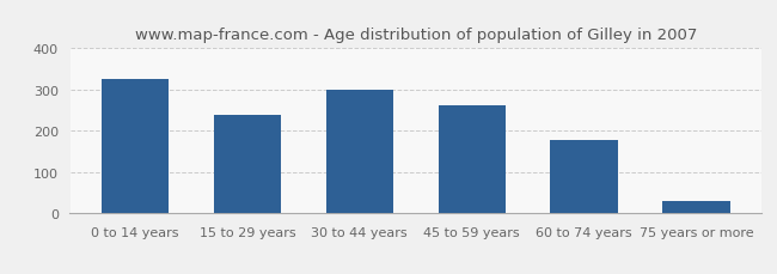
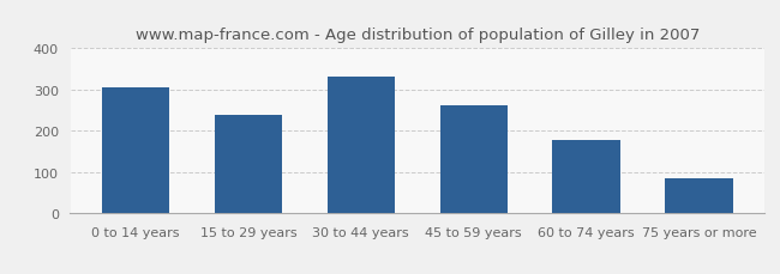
0 to 14 years: 325 -> 305
30 to 44 years: 300 -> 332
75 years or more: 30 -> 85
